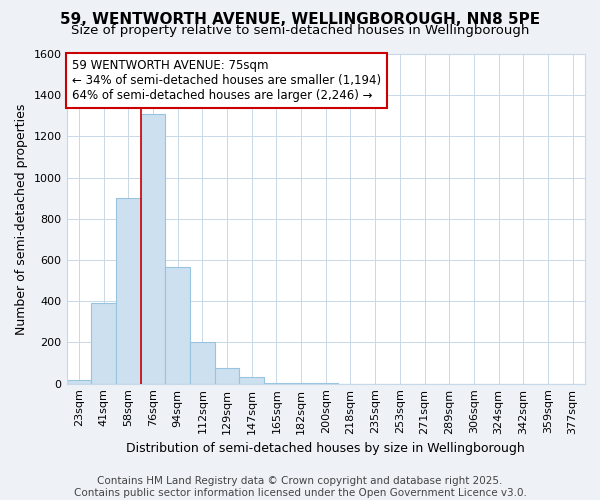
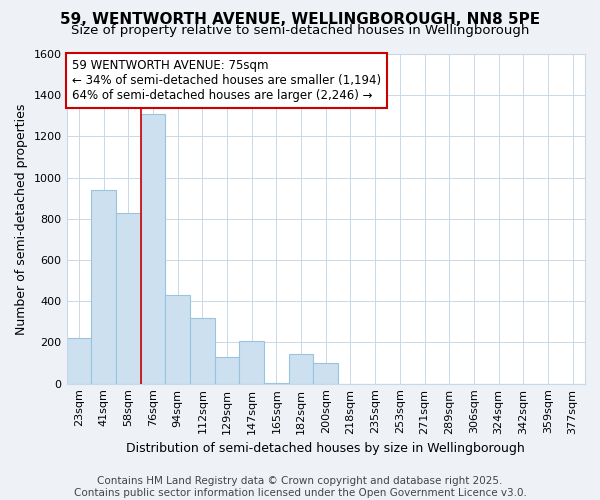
23sqm: 20 -> 220
41sqm: 390 -> 940
58sqm: 900 -> 830
94sqm: 565 -> 430
112sqm: 200 -> 320
129sqm: 75 -> 130
147sqm: 30 -> 205
182sqm: 2 -> 145
200sqm: 1 -> 100
